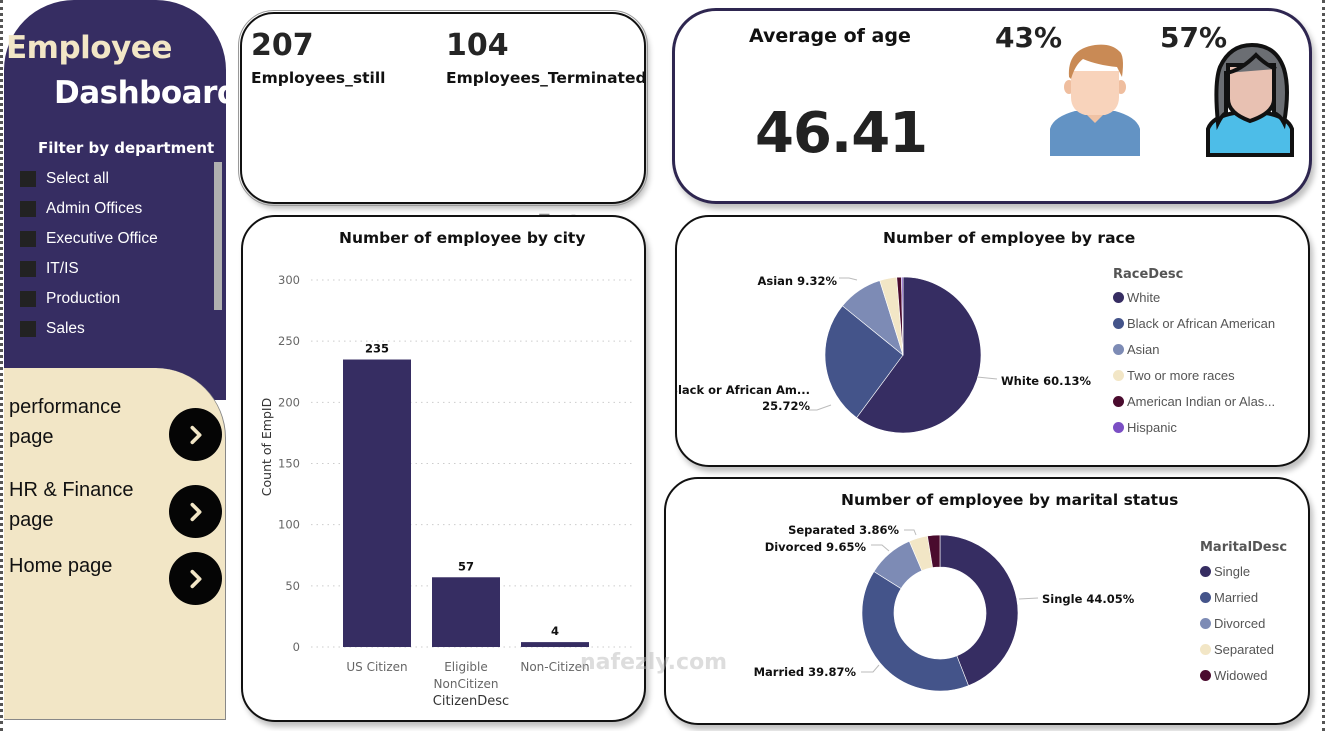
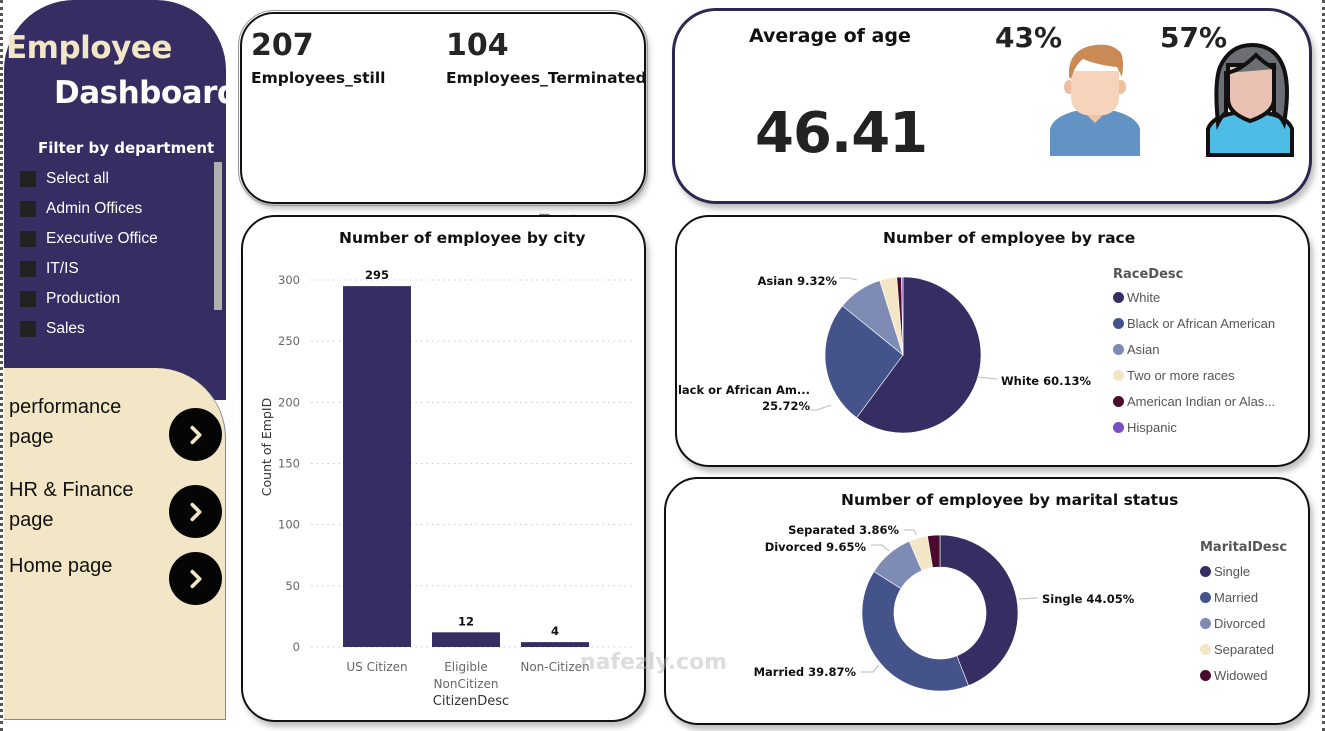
Number of employee by city/US Citizen: 235 -> 295
Number of employee by city/Eligible NonCitizen: 57 -> 12
